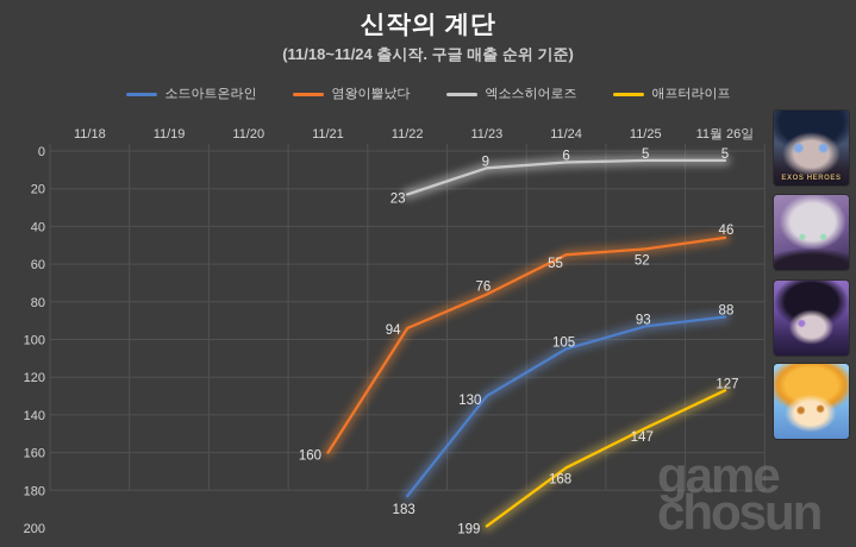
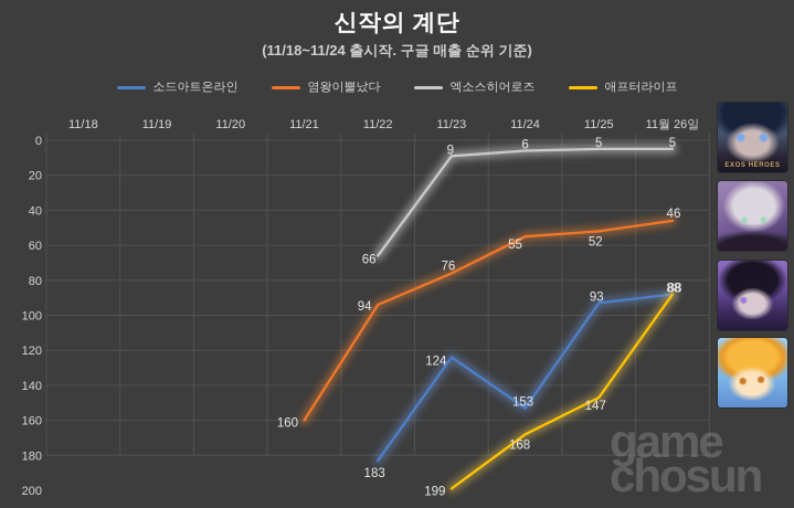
엑소스히어로즈/11/22: 23 -> 66
소드아트온라인/11/23: 130 -> 124
소드아트온라인/11/24: 105 -> 153
애프터라이프/11월 26일: 127 -> 88
